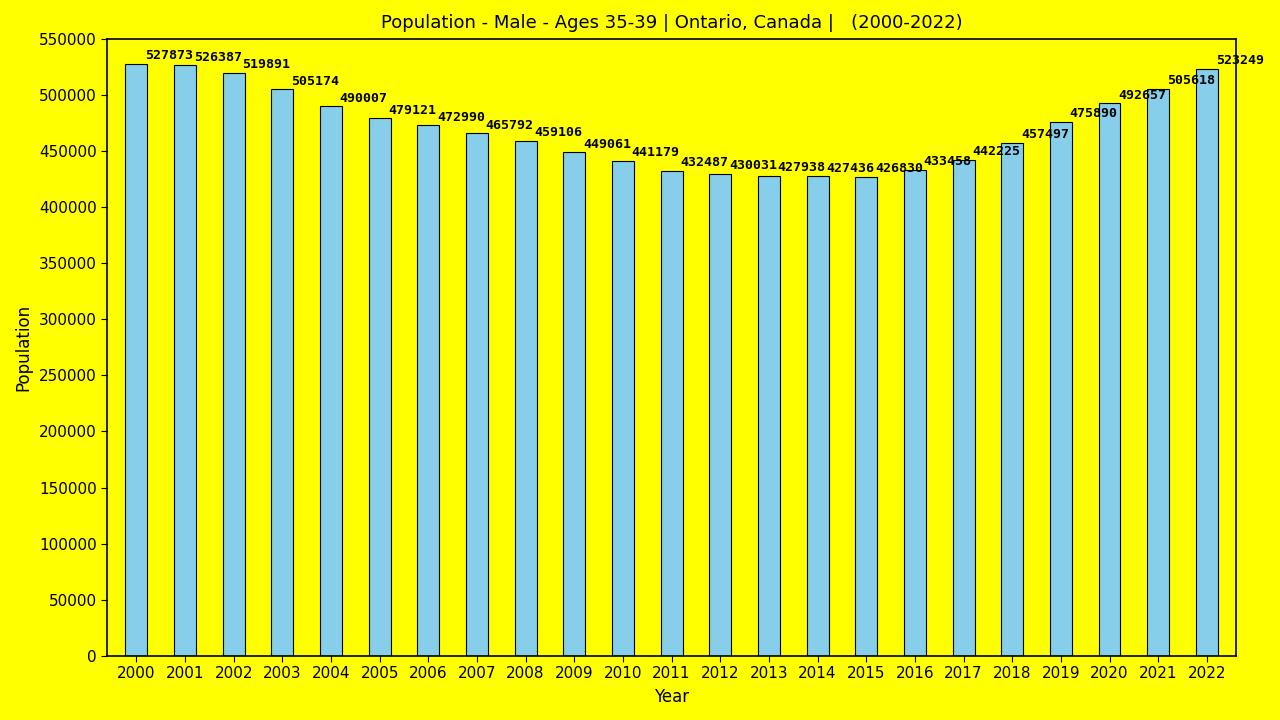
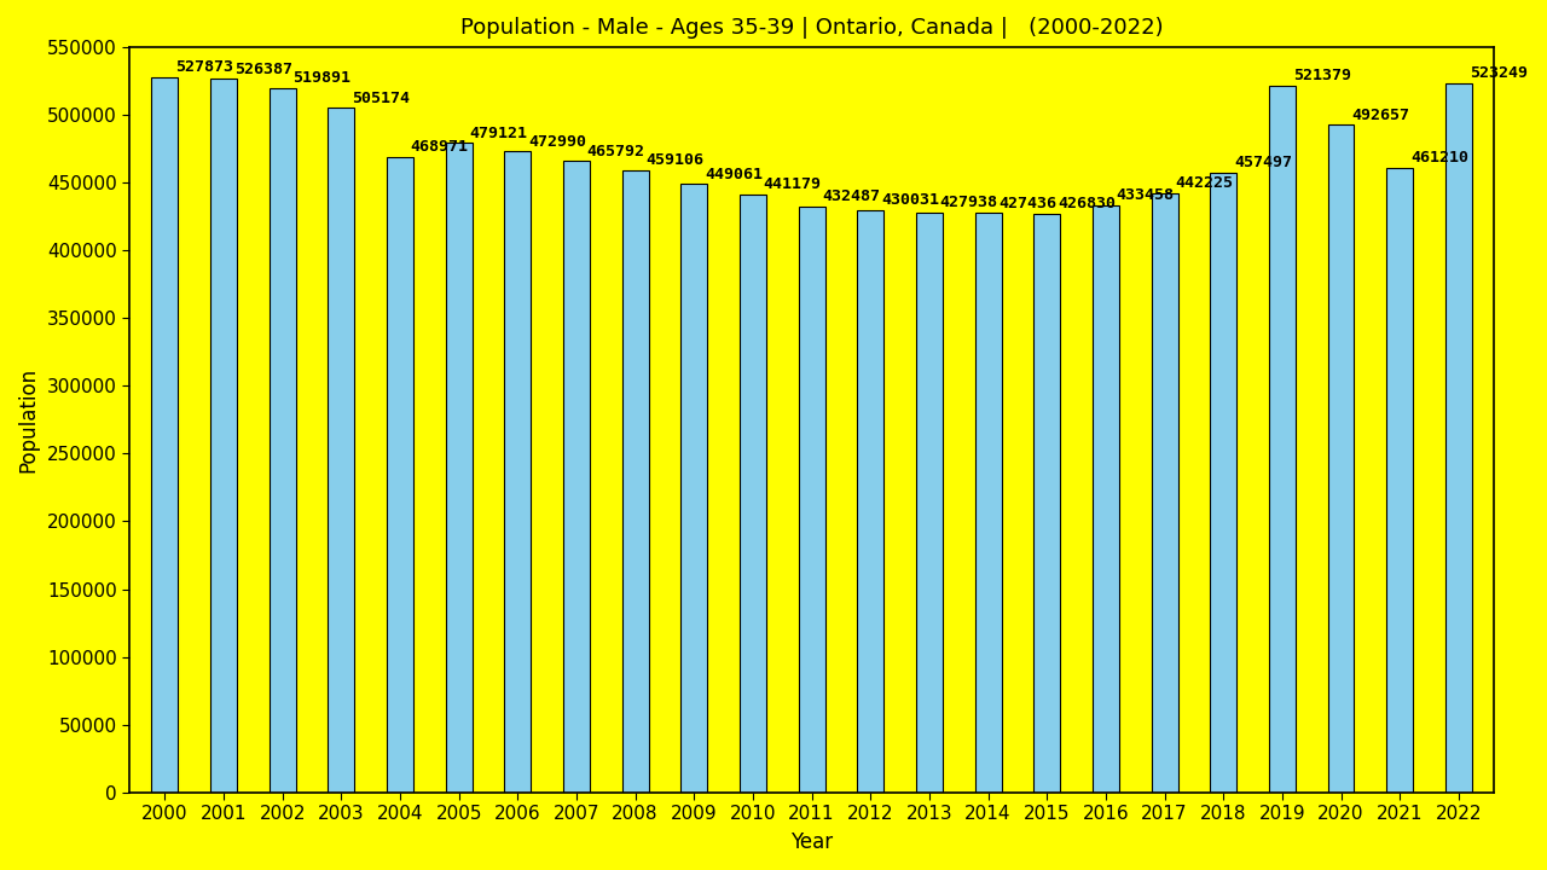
2004: 490007 -> 468971
2019: 475890 -> 521379
2021: 505618 -> 461210
